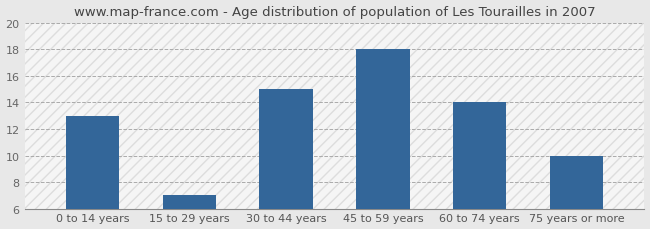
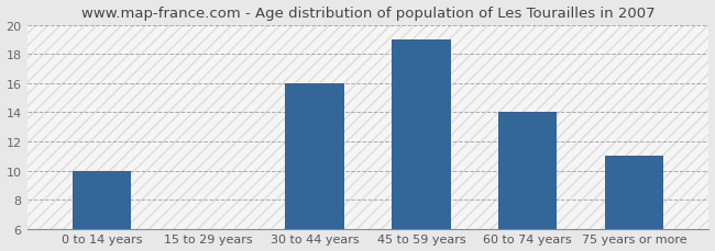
0 to 14 years: 13 -> 10
15 to 29 years: 7 -> 6
30 to 44 years: 15 -> 16
45 to 59 years: 18 -> 19
75 years or more: 10 -> 11
